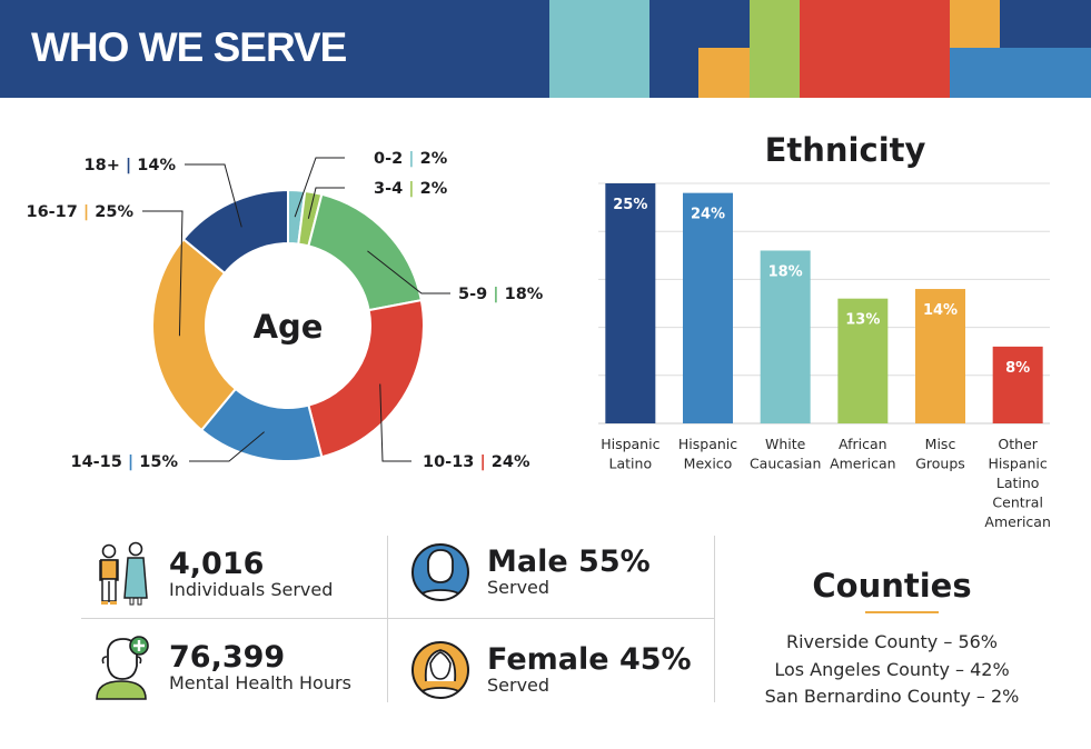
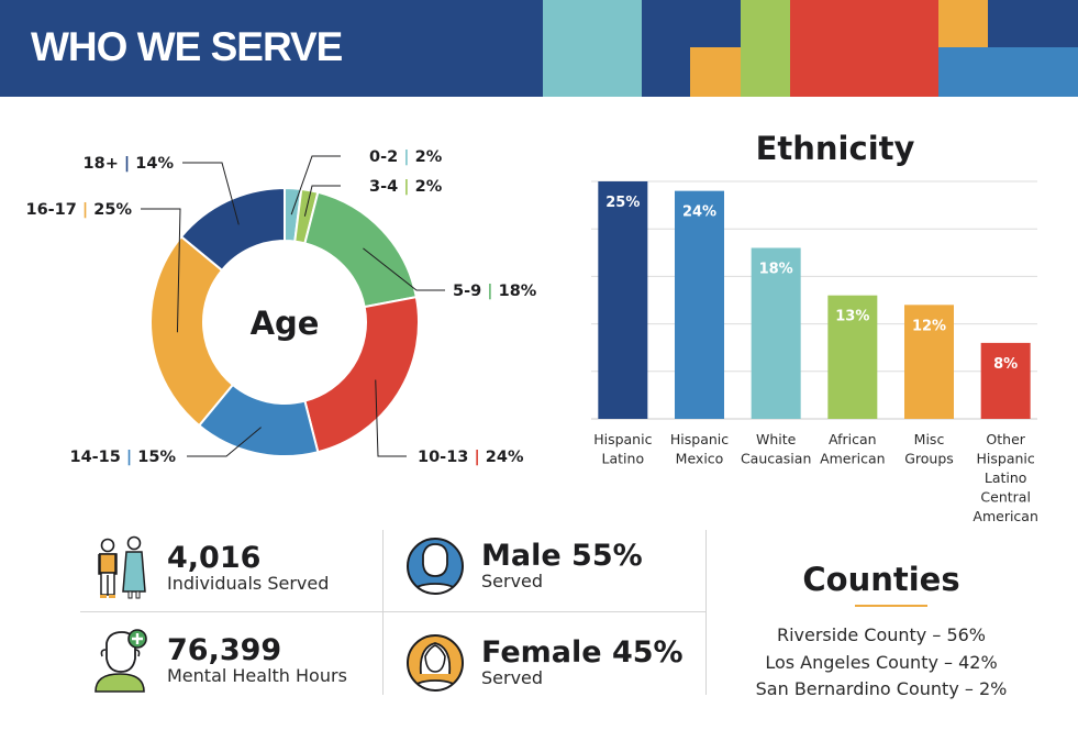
Ethnicity/Misc Groups: 14% -> 12%
